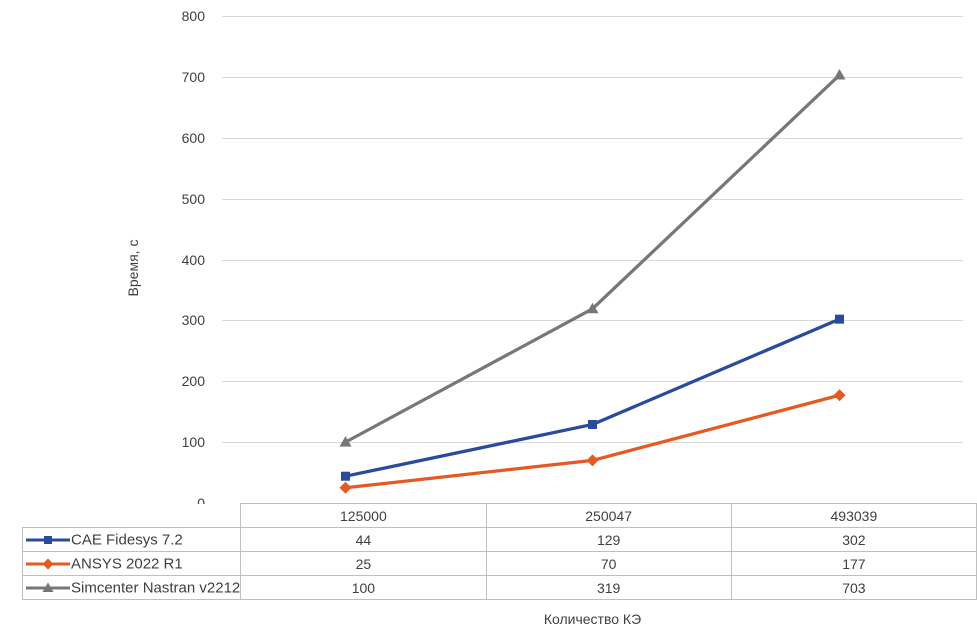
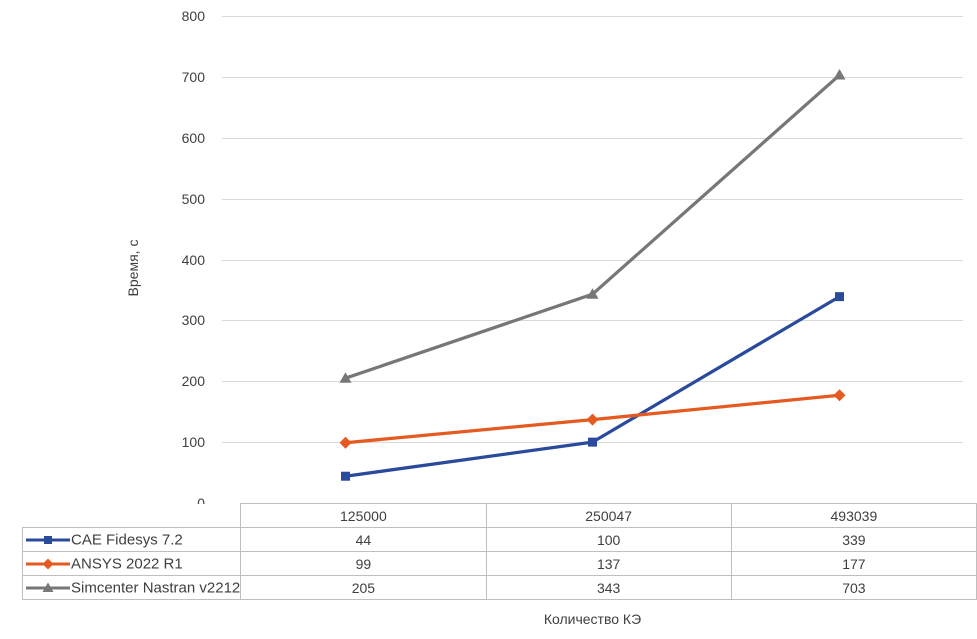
ANSYS 2022 R1/125000: 25 -> 99
Simcenter Nastran v2212/125000: 100 -> 205
CAE Fidesys 7.2/250047: 129 -> 100
ANSYS 2022 R1/250047: 70 -> 137
Simcenter Nastran v2212/250047: 319 -> 343
CAE Fidesys 7.2/493039: 302 -> 339
